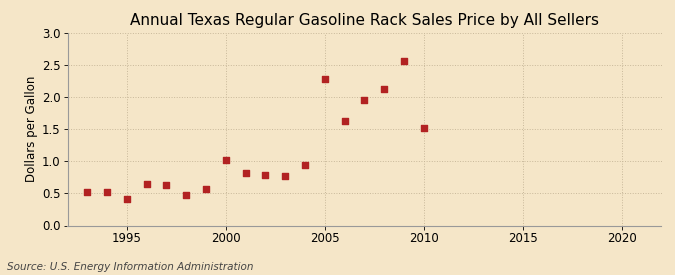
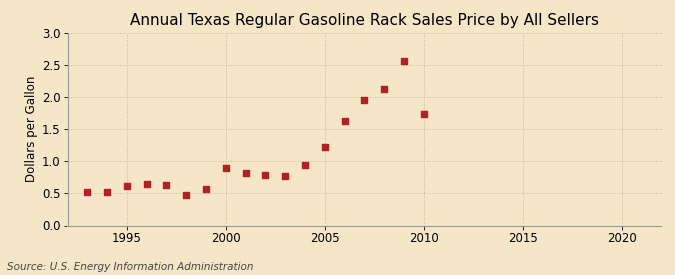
1995: 0.42 -> 0.62
2000: 1.02 -> 0.90
2005: 2.28 -> 1.22
2010: 1.52 -> 1.74
